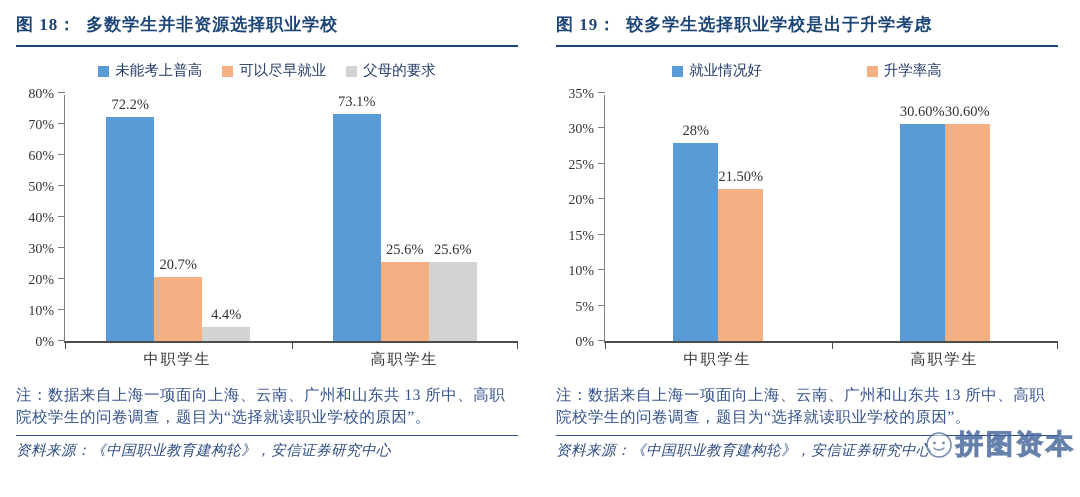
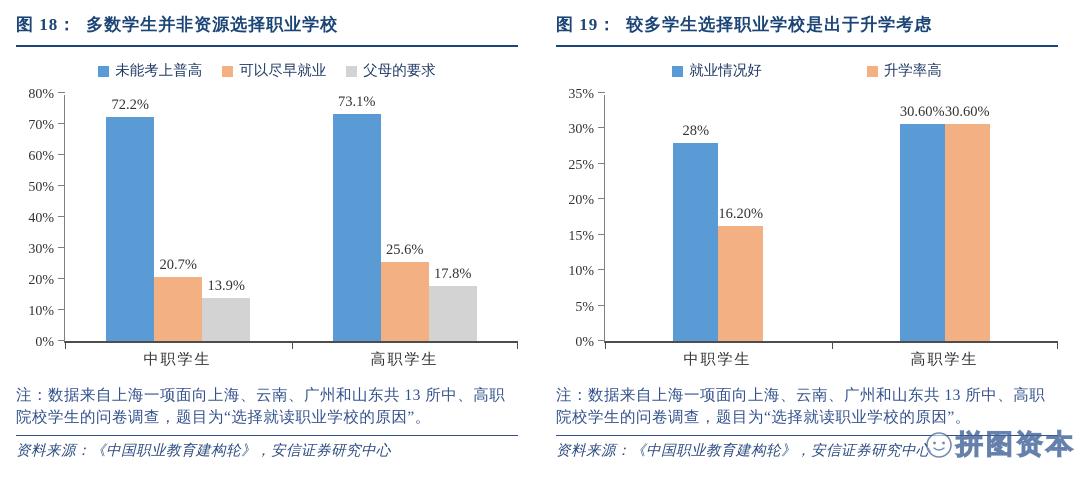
多数学生并非资源选择职业学校/父母的要求/中职学生: 4.4% -> 13.9%
多数学生并非资源选择职业学校/父母的要求/高职学生: 25.6% -> 17.8%
较多学生选择职业学校是出于升学考虑/升学率高/中职学生: 21.50% -> 16.20%
